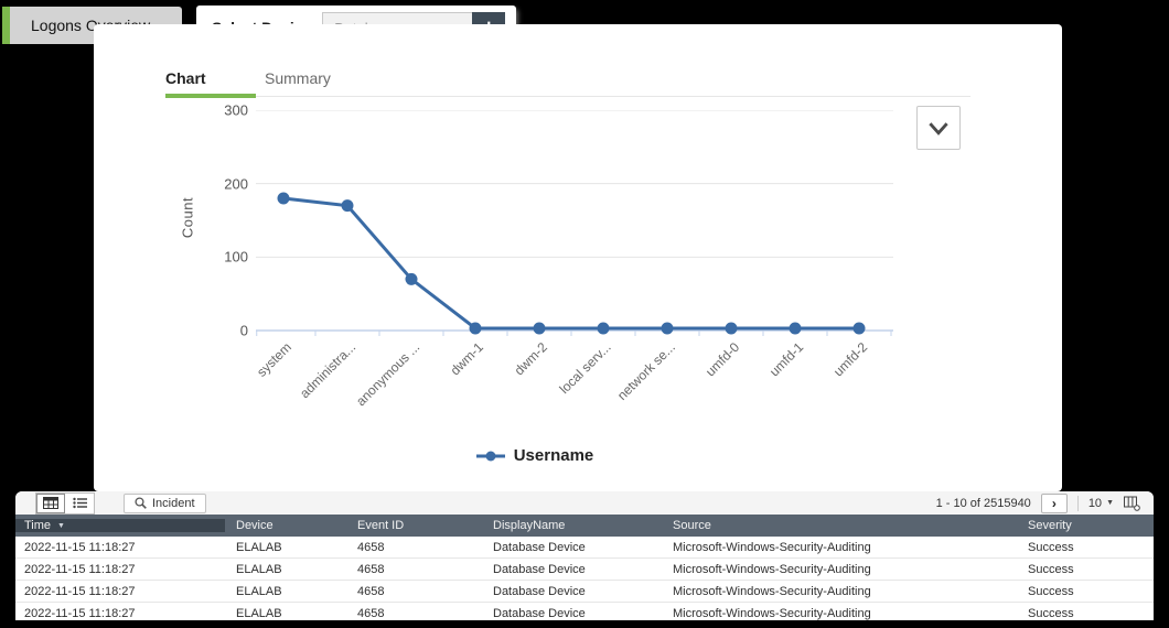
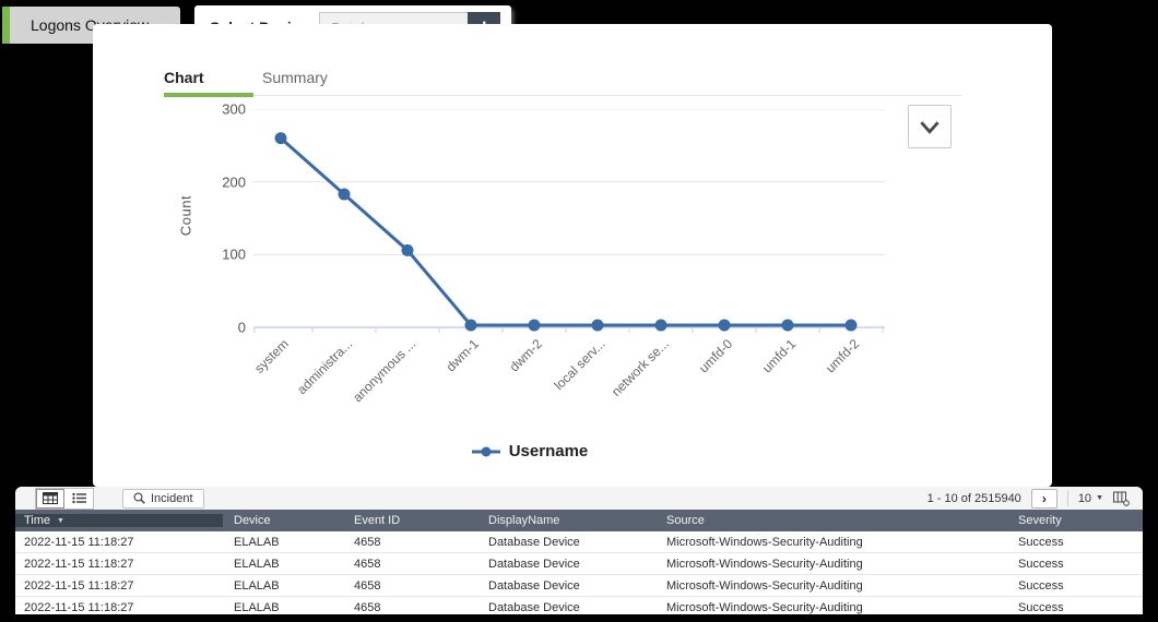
system: 180 -> 260
administra...: 170 -> 180
anonymous ...: 70 -> 110
